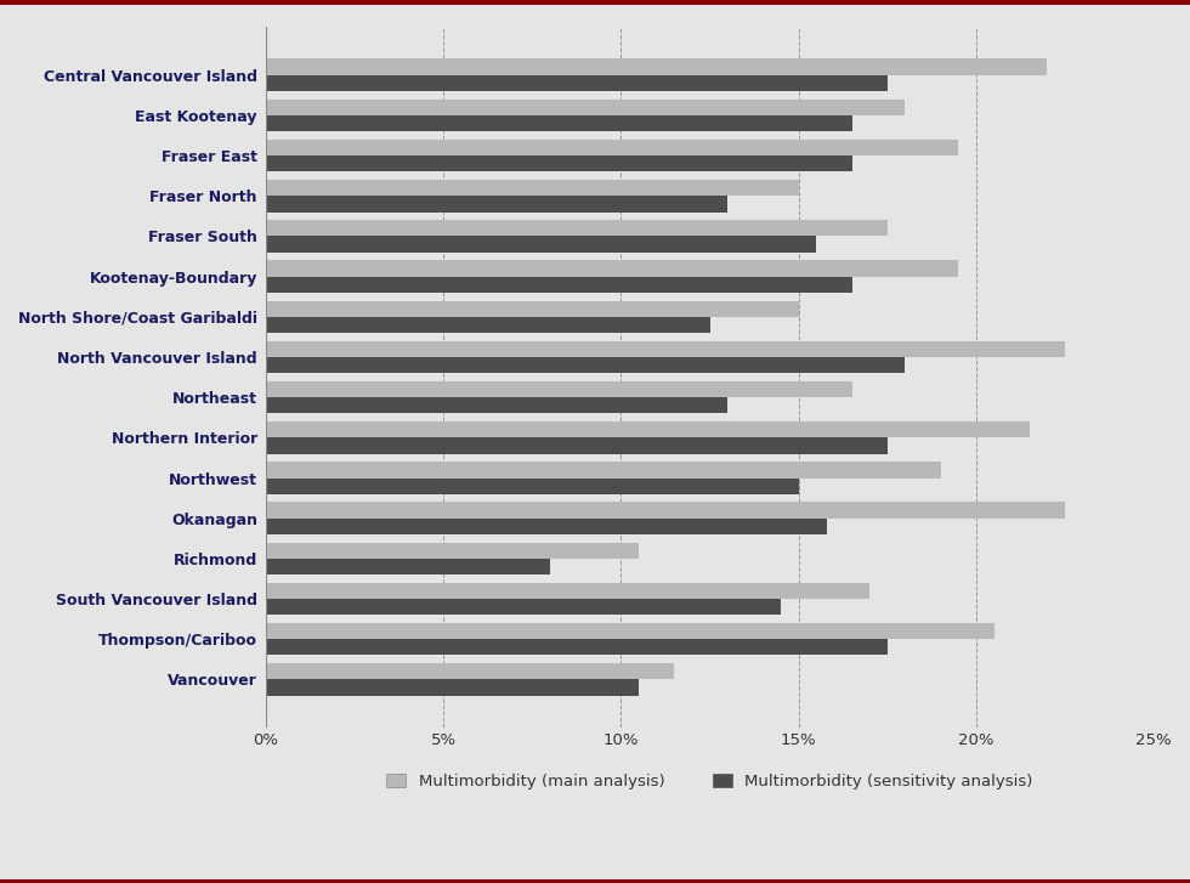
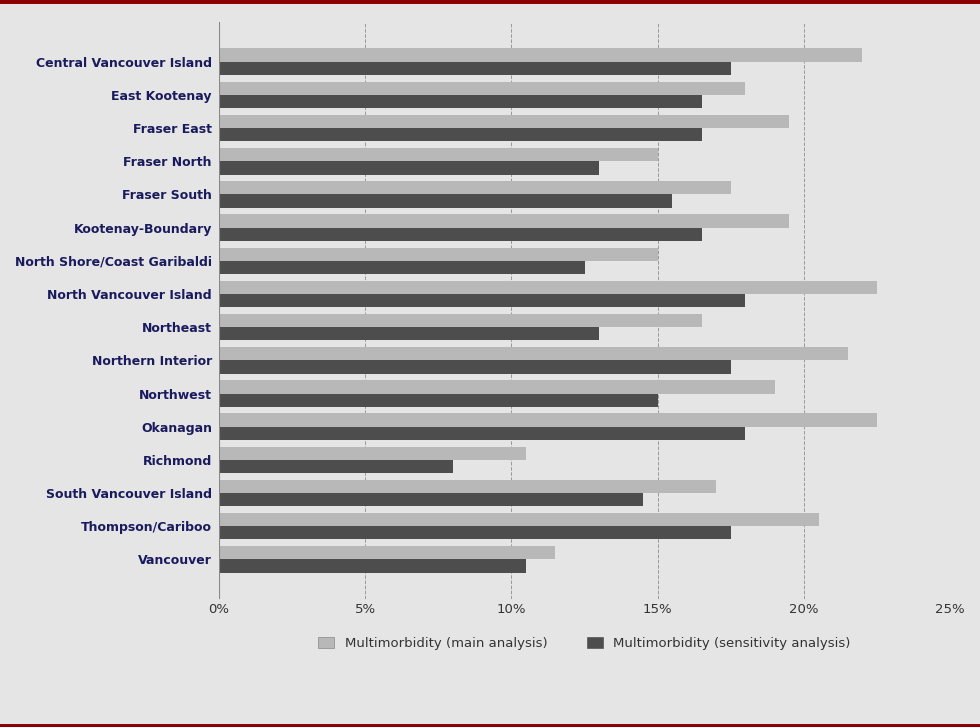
Multimorbidity (sensitivity analysis)/Okanagan: 15.8% -> 18.0%
